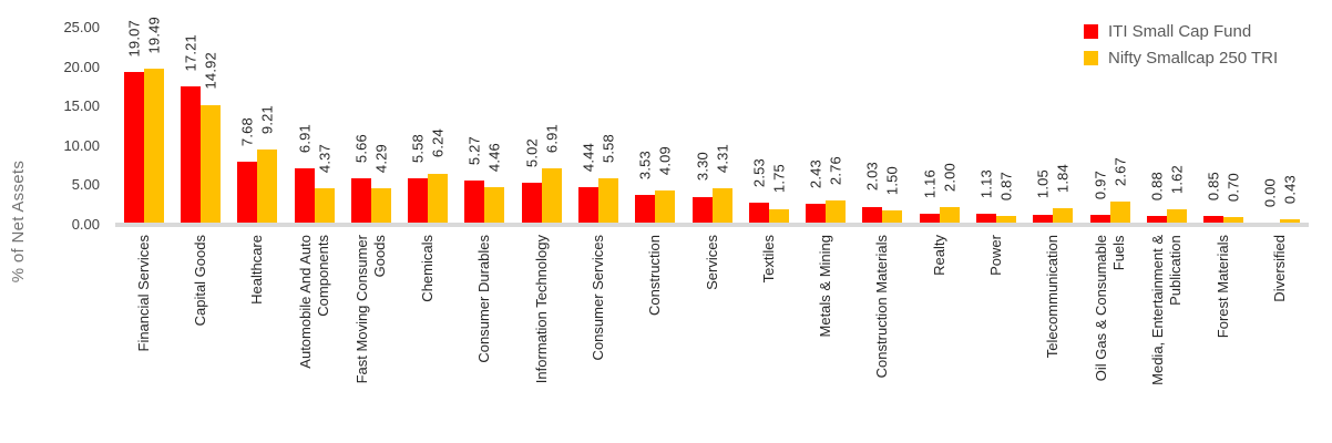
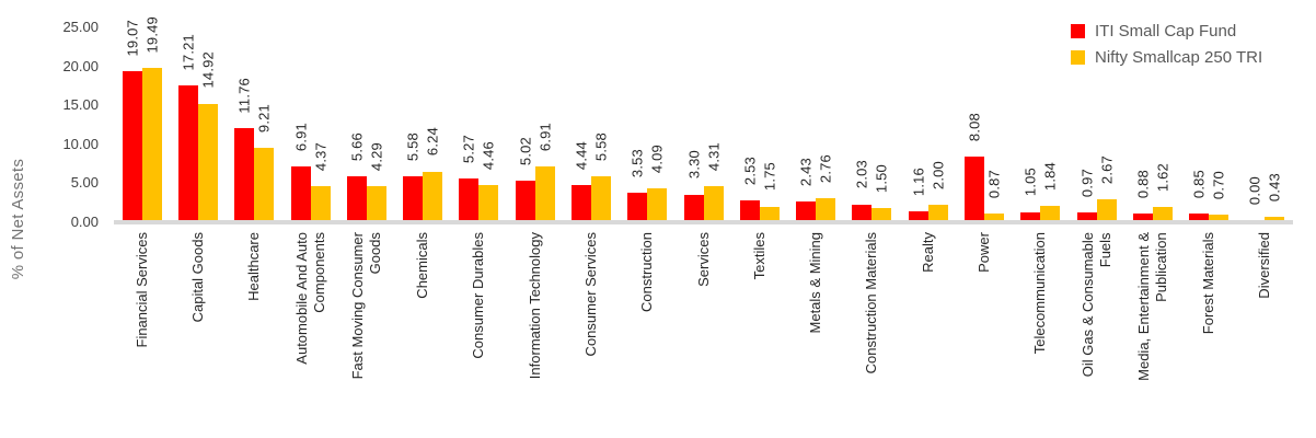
ITI Small Cap Fund/Healthcare: 7.68 -> 11.76
ITI Small Cap Fund/Power: 1.13 -> 8.08
